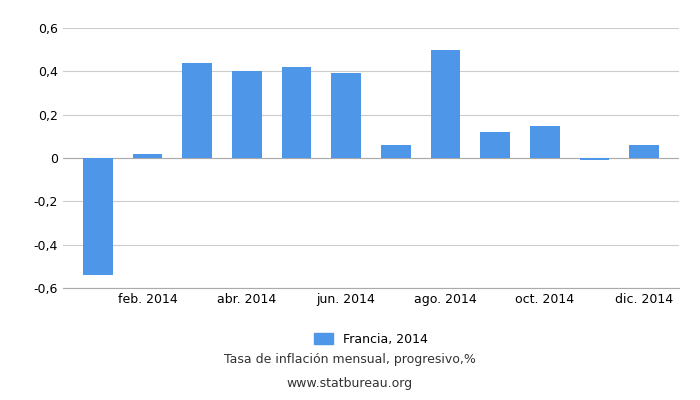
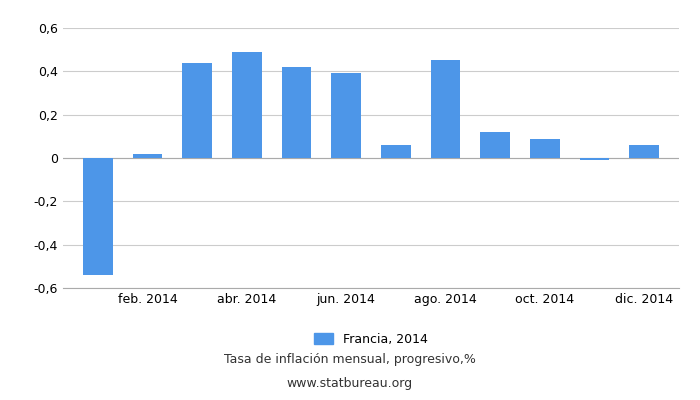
abr. 2014: 0,40 -> 0,49
ago. 2014: 0,50 -> 0,45
oct. 2014: 0,15 -> 0,09
